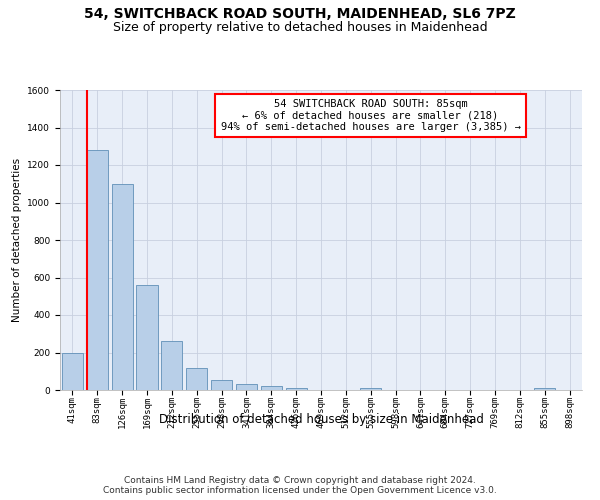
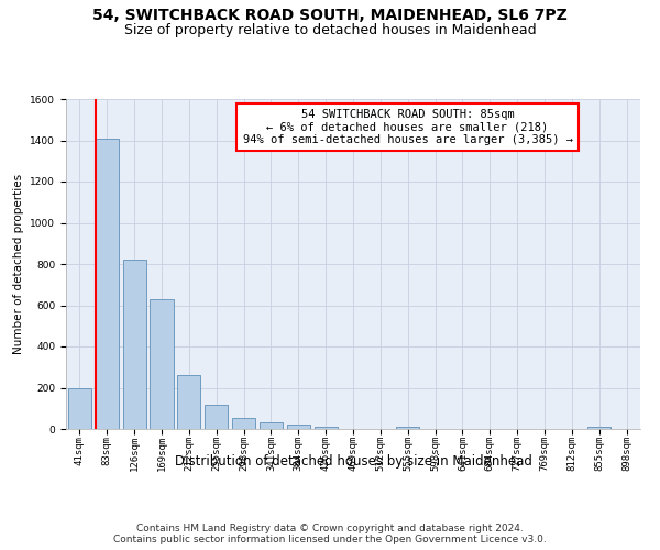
83sqm: 1280 -> 1410
126sqm: 1100 -> 820
169sqm: 560 -> 630
